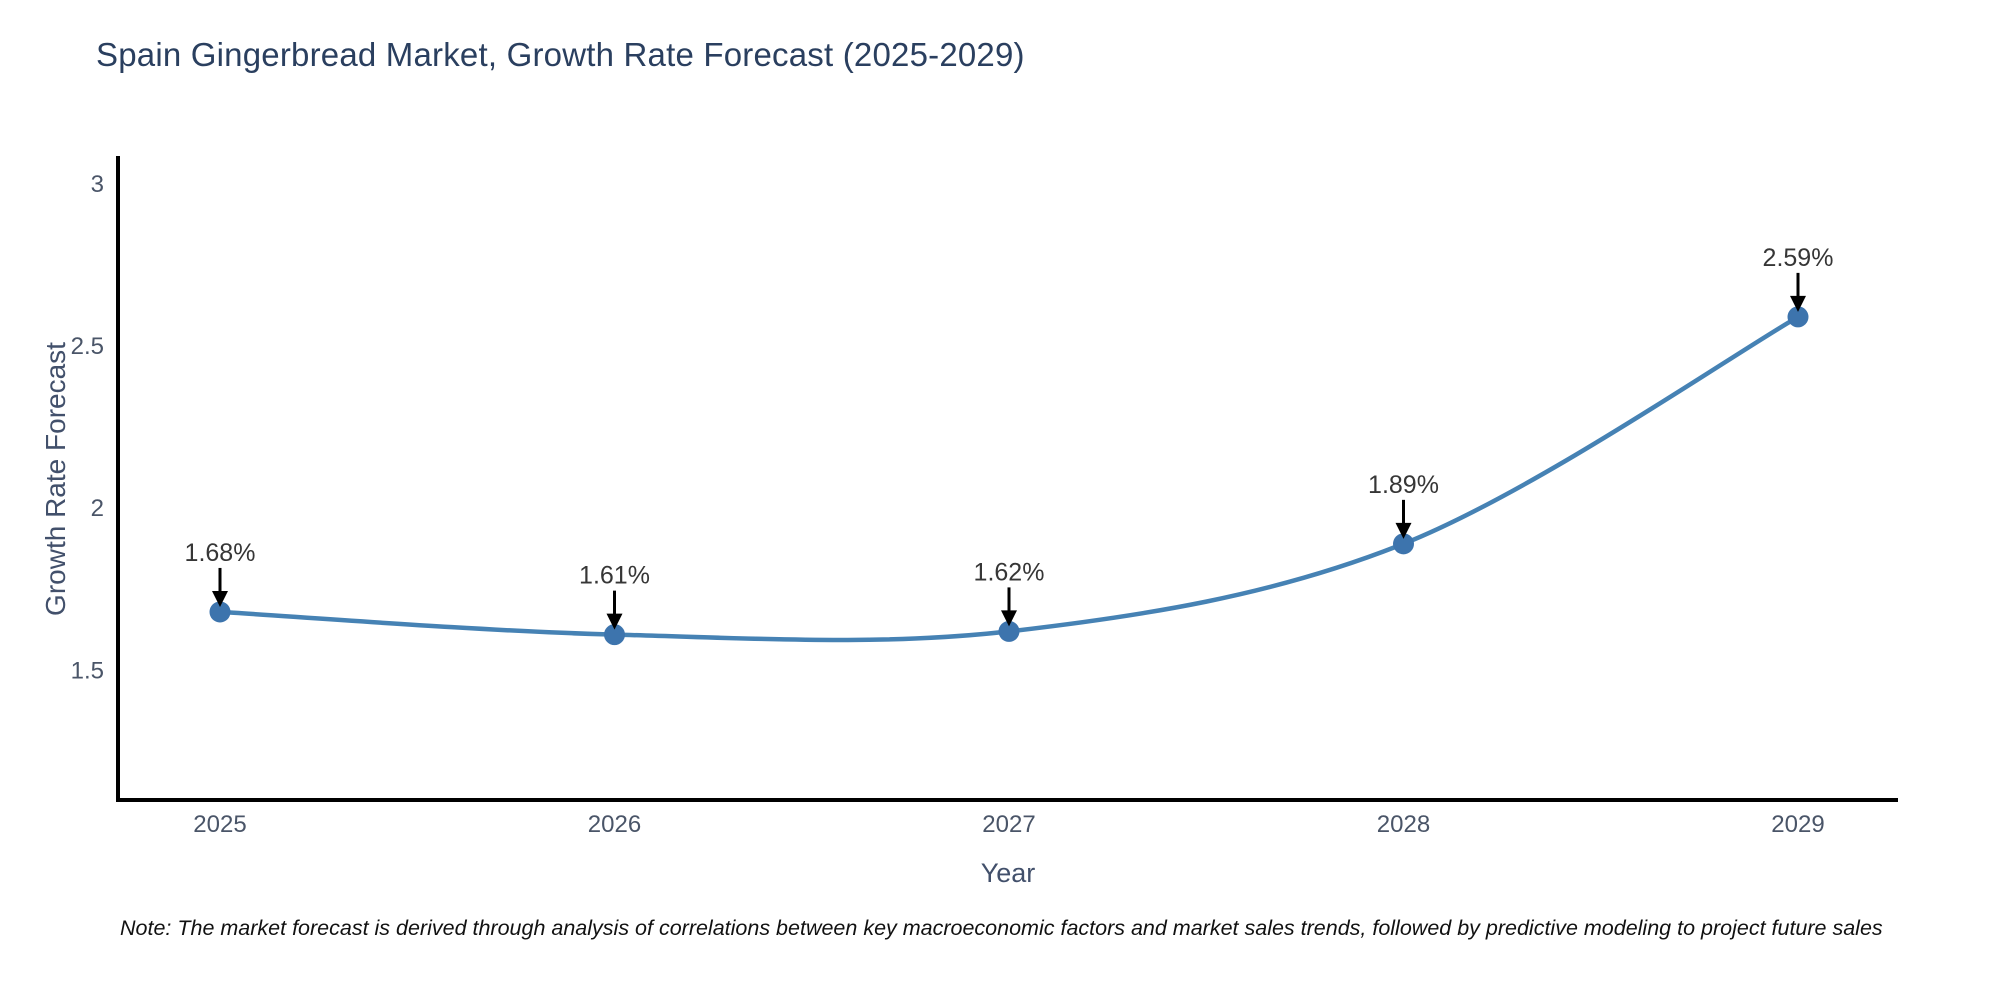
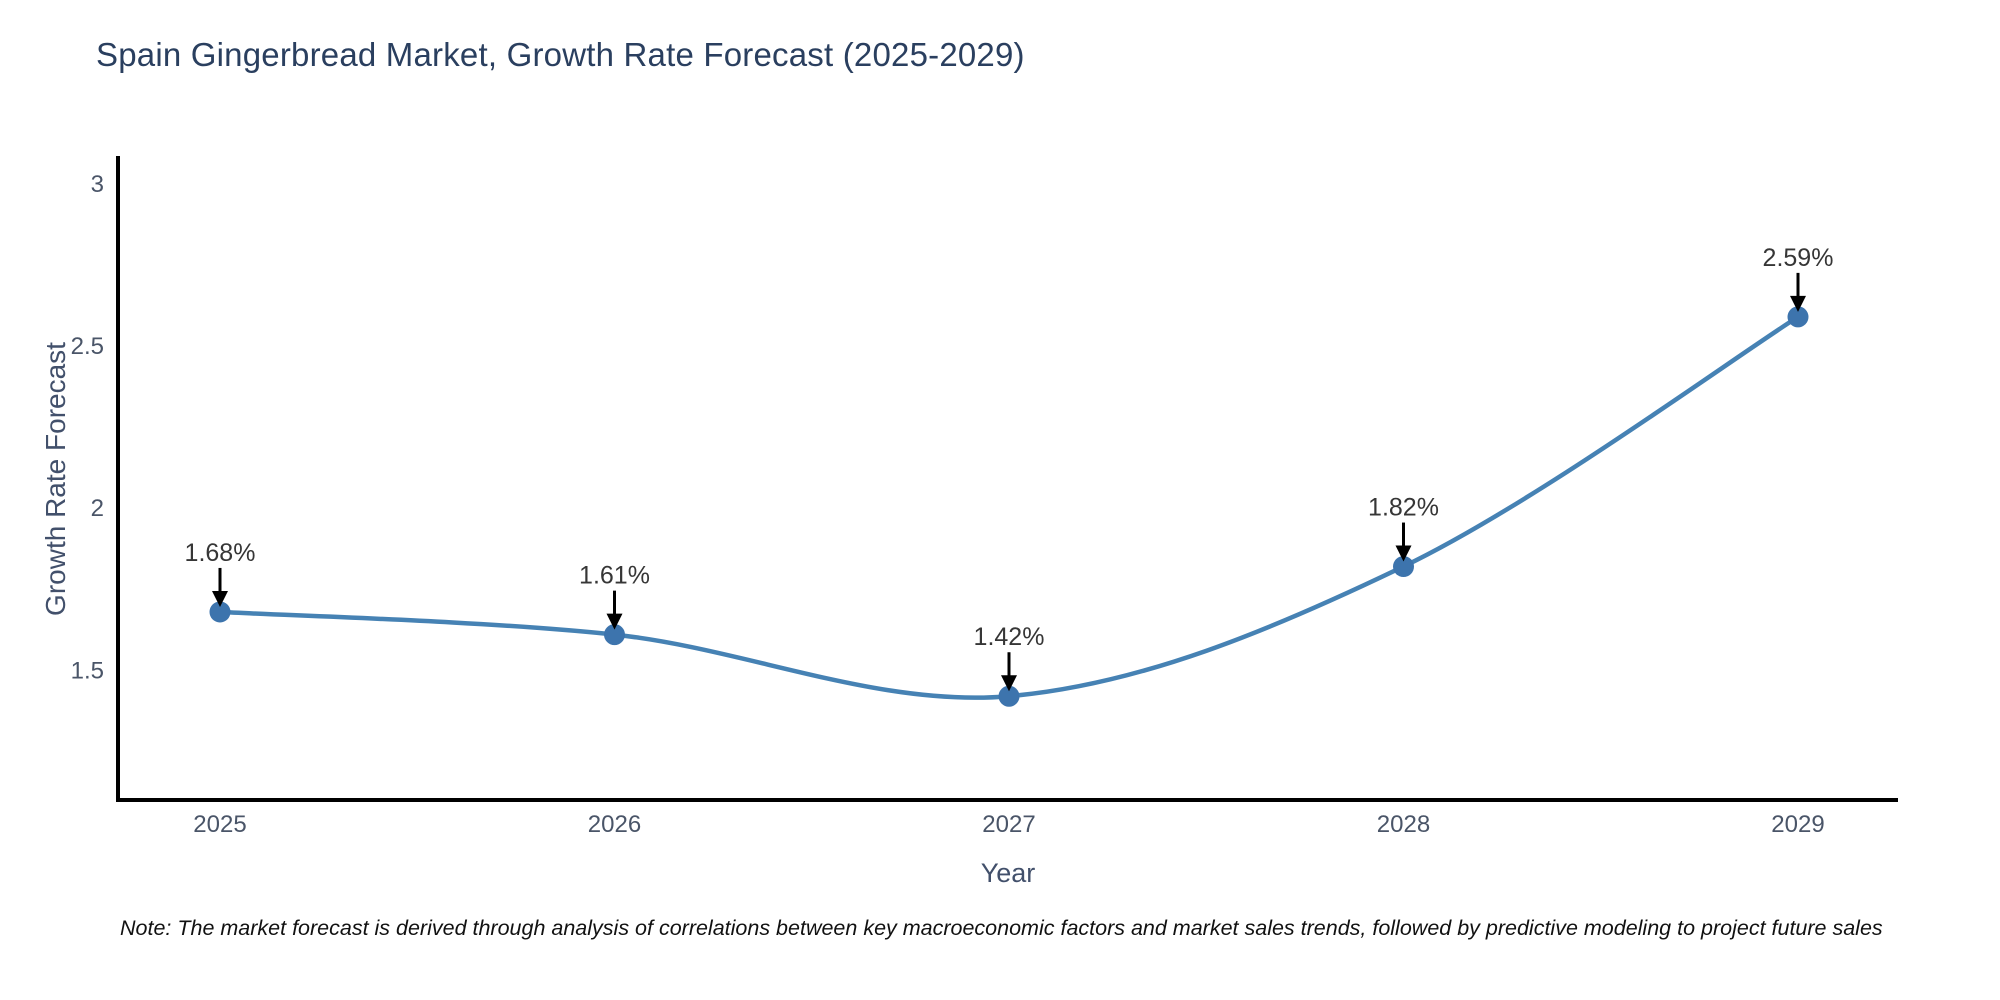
2027: 1.62% -> 1.42%
2028: 1.89% -> 1.82%
